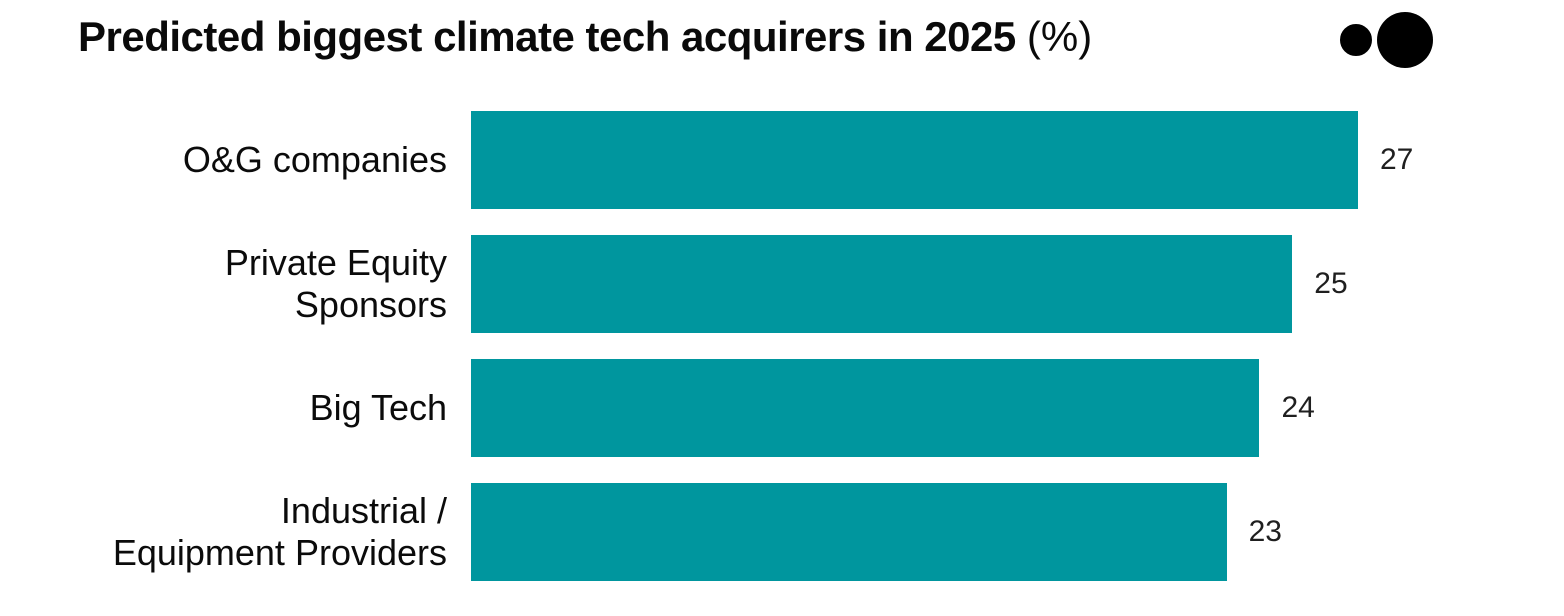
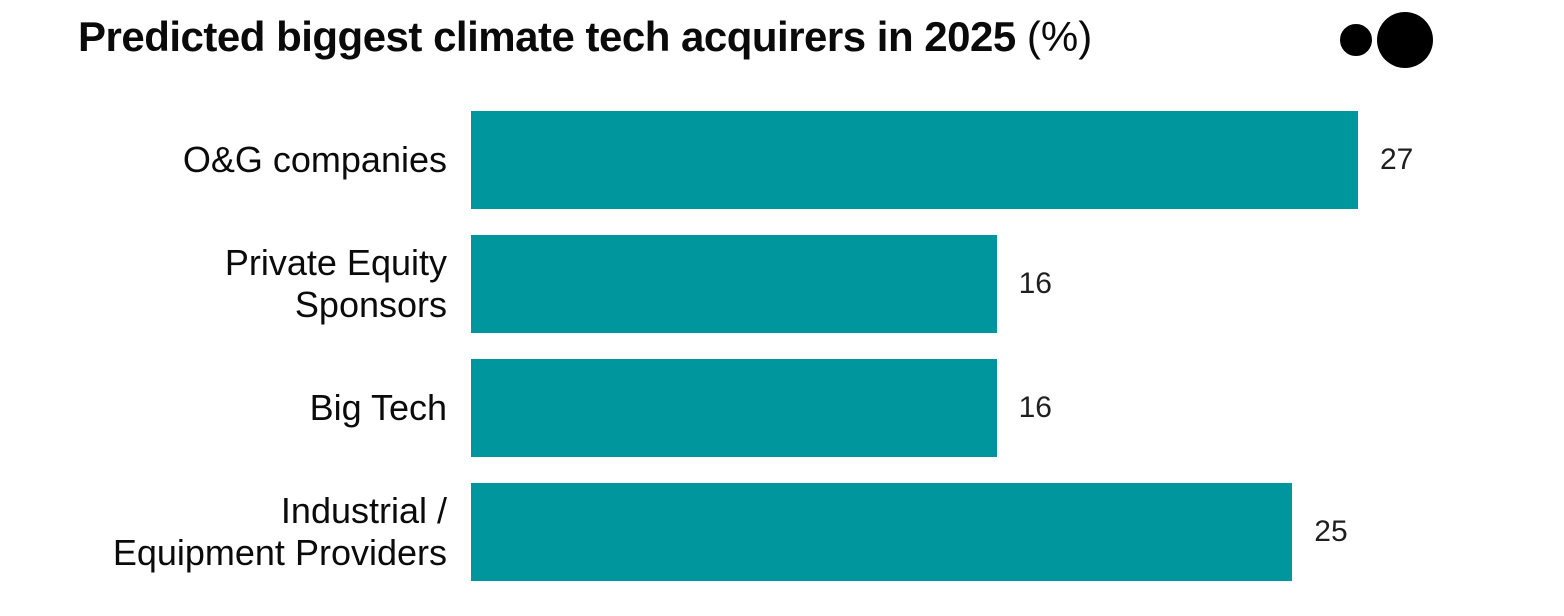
Private Equity Sponsors: 25 -> 16
Big Tech: 24 -> 16
Industrial / Equipment Providers: 23 -> 25
